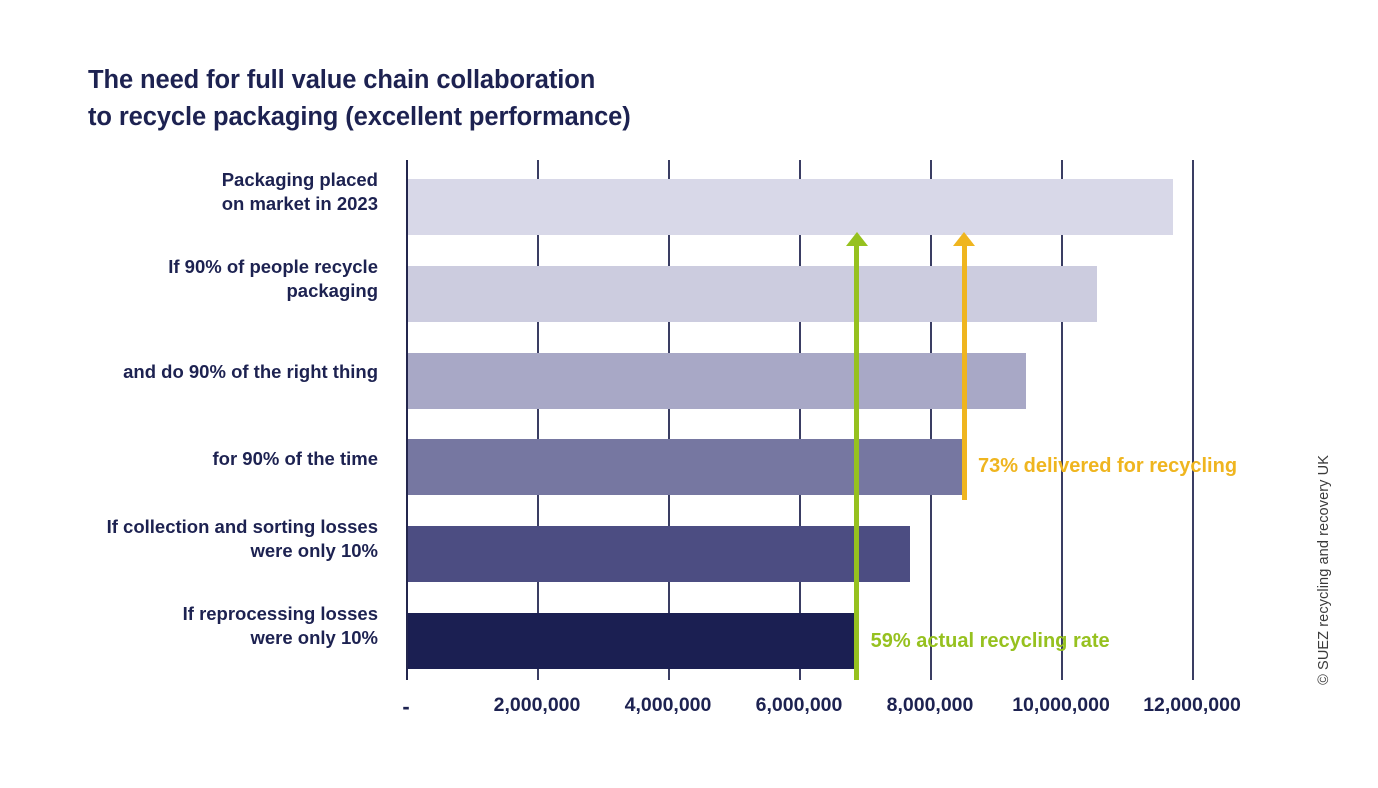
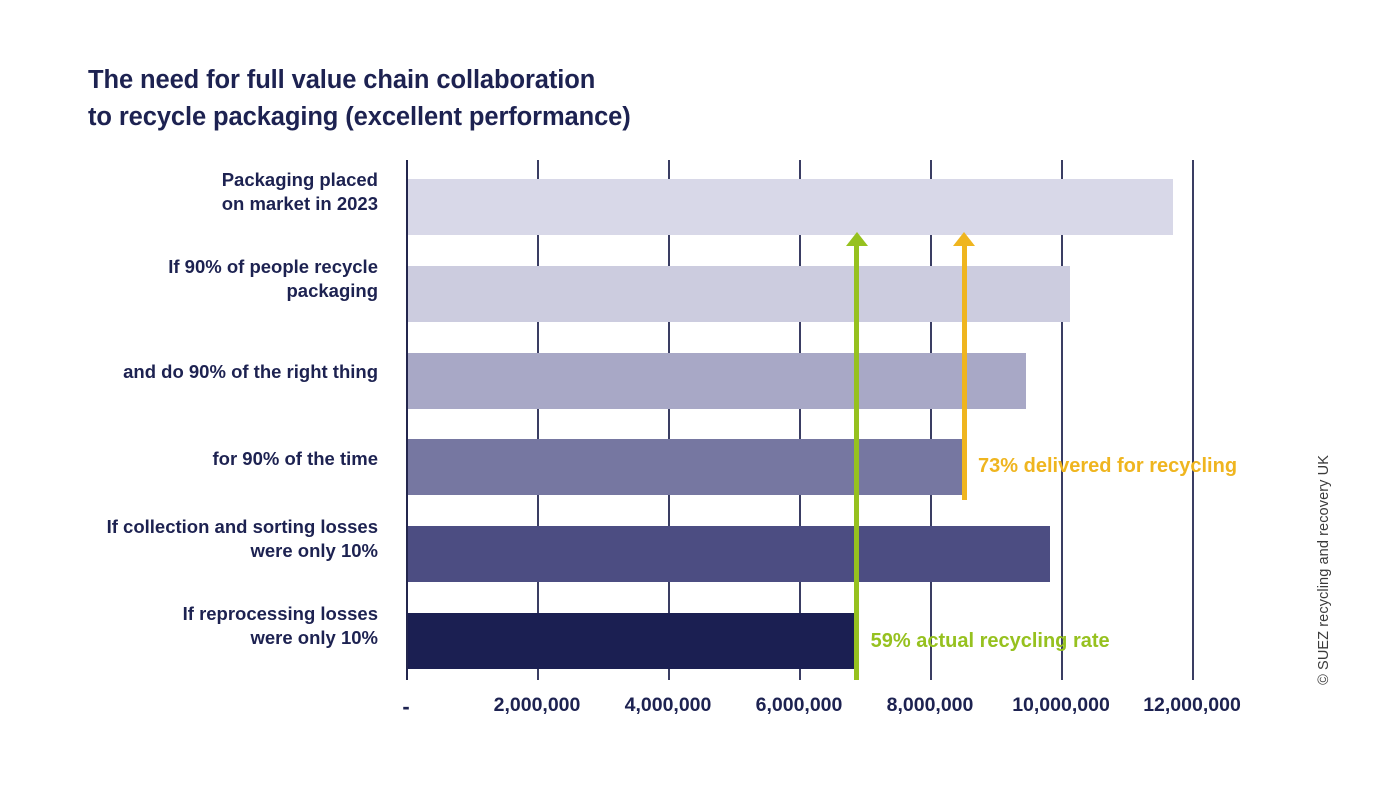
If 90% of people recycle packaging: 10500000 -> 10100000
If collection and sorting losses were only 10%: 7700000 -> 9800000
